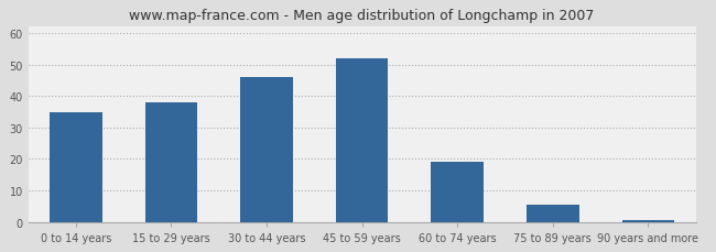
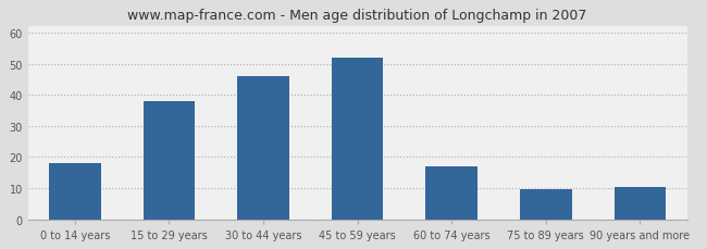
0 to 14 years: 35.0 -> 18.0
60 to 74 years: 19.0 -> 17.0
75 to 89 years: 5.5 -> 9.5
90 years and more: 0.7 -> 10.5
